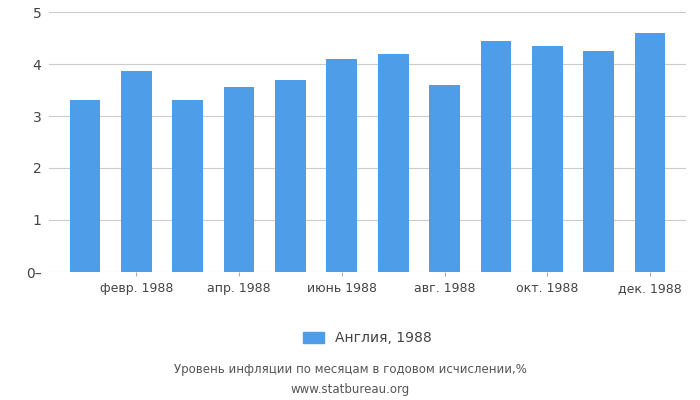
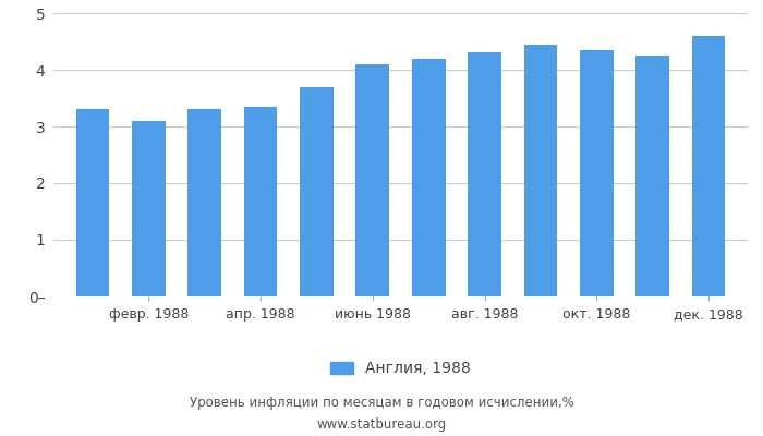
февр. 1988: 3.86 -> 3.10
апр. 1988: 3.56 -> 3.35
авг. 1988: 3.60 -> 4.30
